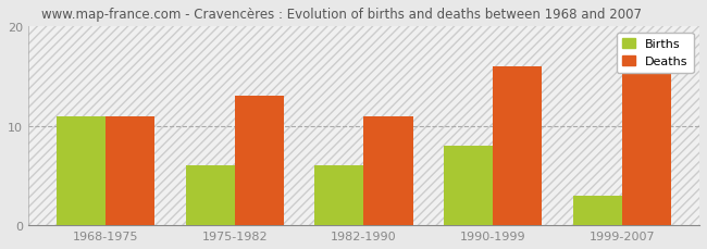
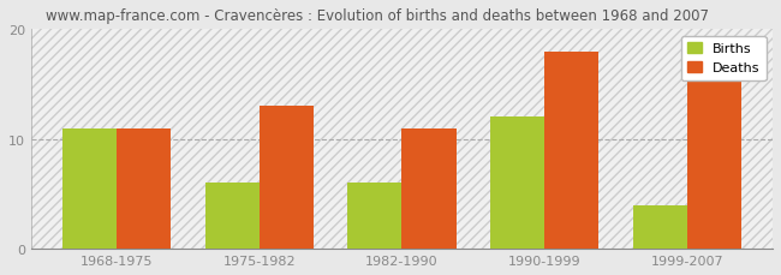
Births/1990-1999: 8 -> 12
Deaths/1990-1999: 16 -> 18
Births/1999-2007: 3 -> 4
